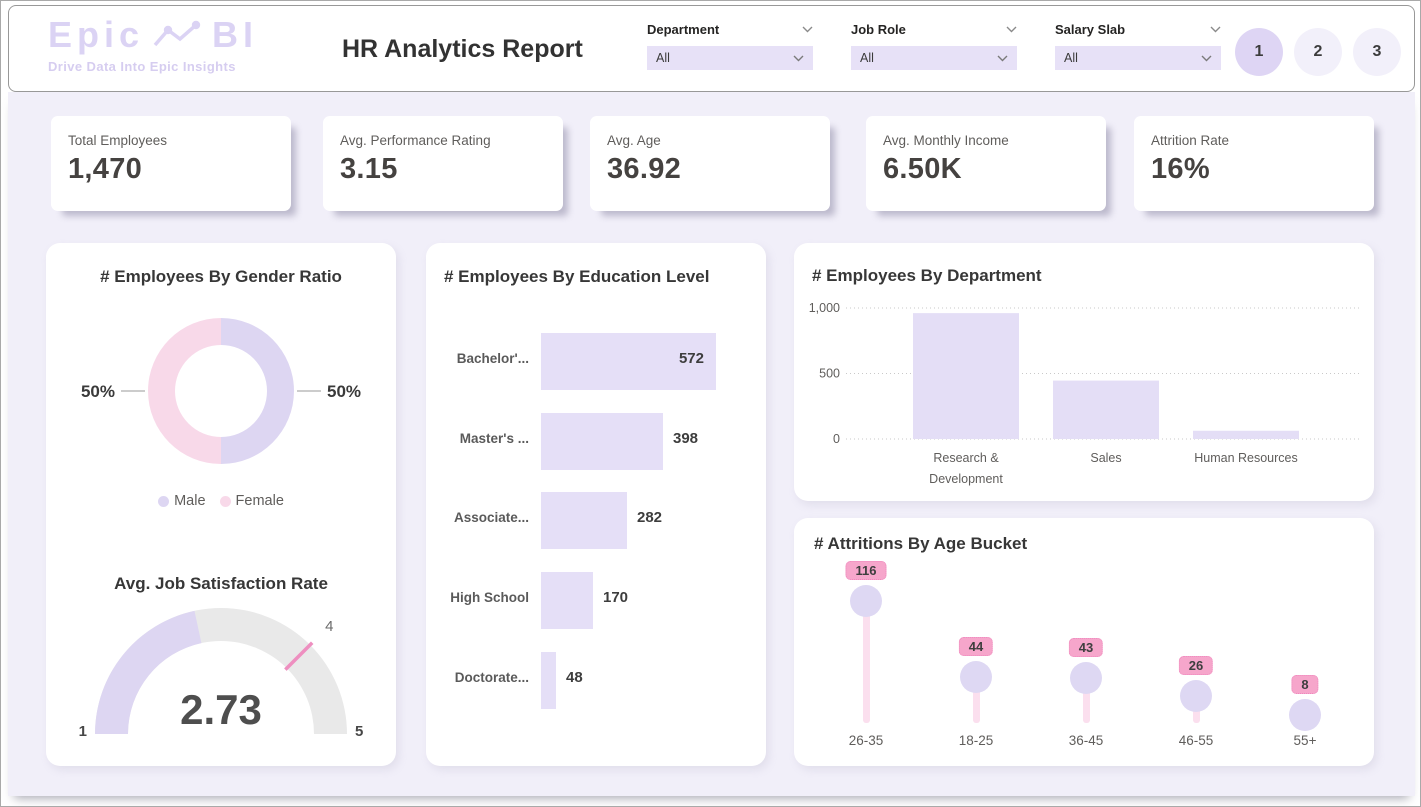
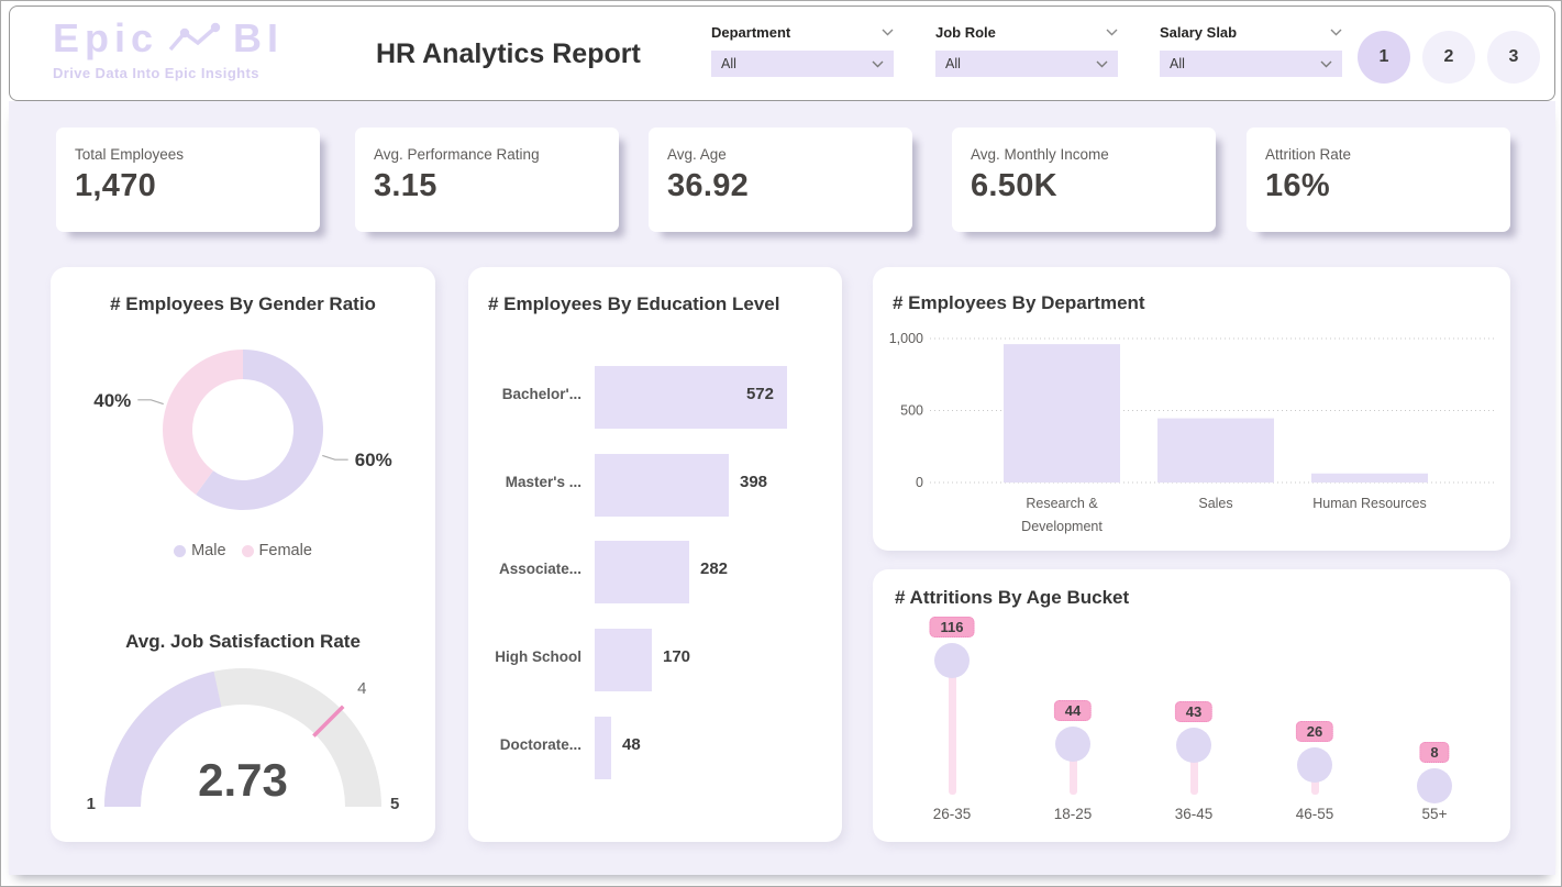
# Employees By Gender Ratio/Male: 50% -> 60%
# Employees By Gender Ratio/Female: 50% -> 40%
